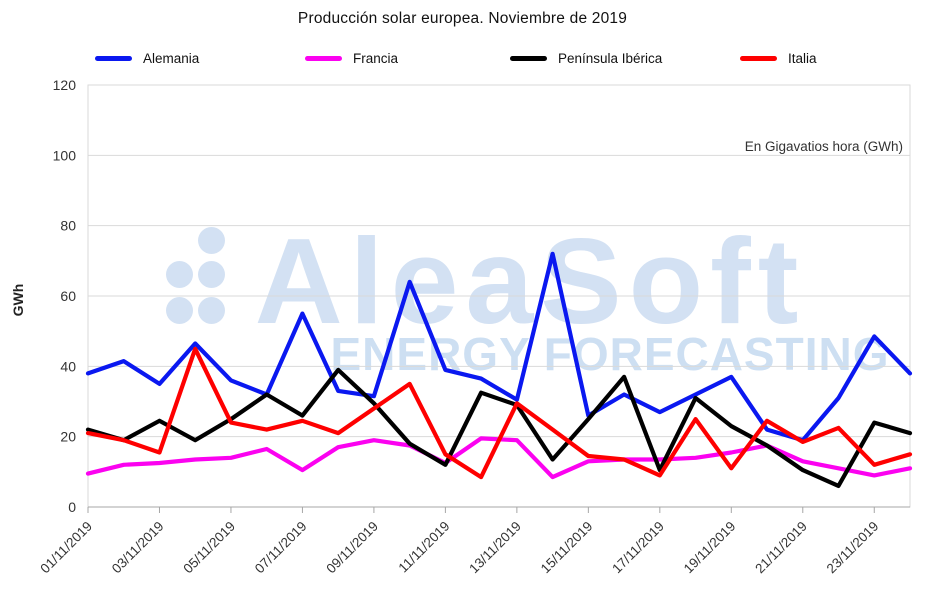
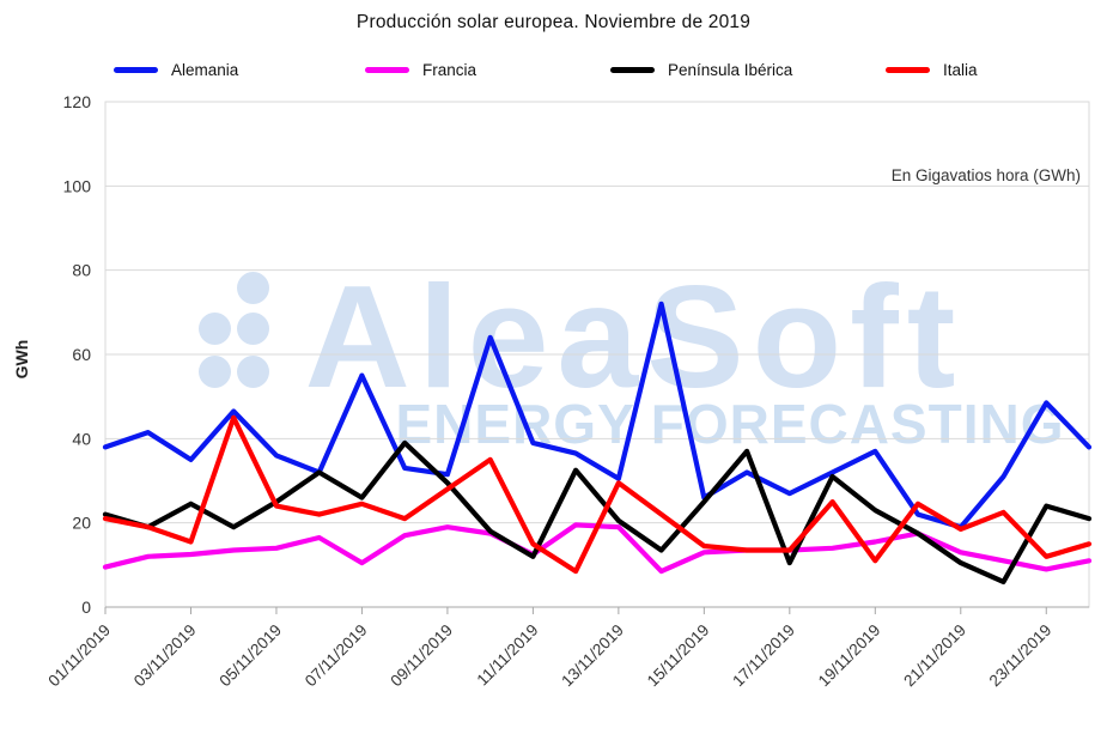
Península Ibérica/13/11/2019: 29 -> 20
Italia/17/11/2019: 9 -> 14
